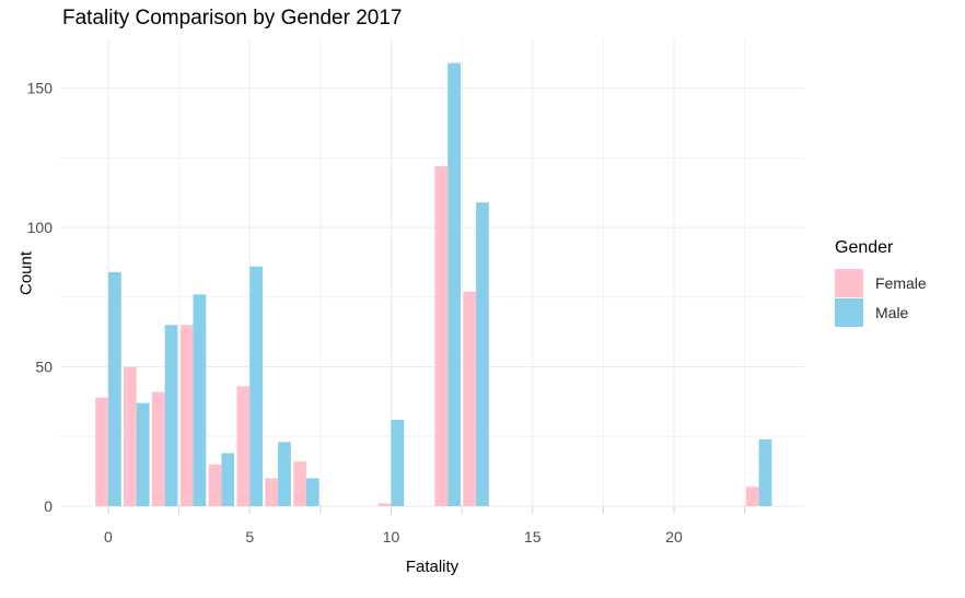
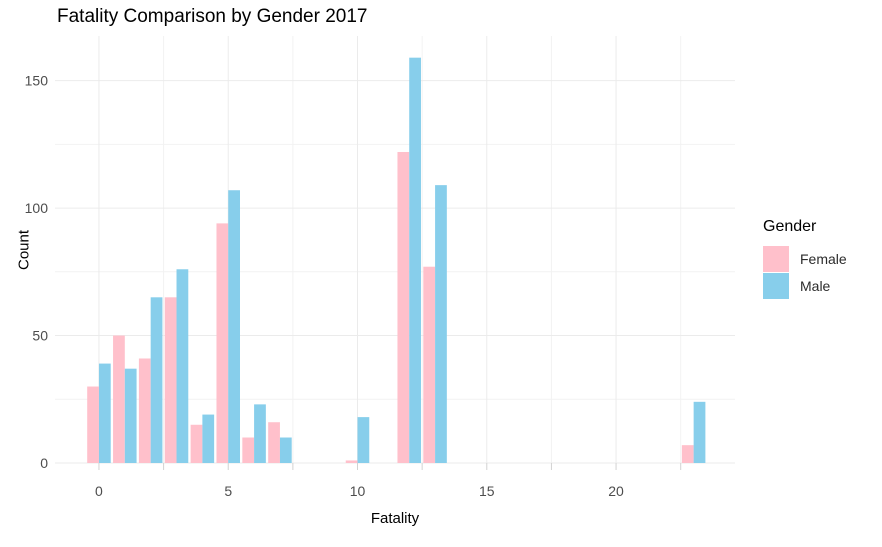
Female/0: 39 -> 30
Male/0: 84 -> 39
Female/5: 43 -> 94
Male/5: 86 -> 107
Male/10: 31 -> 18
